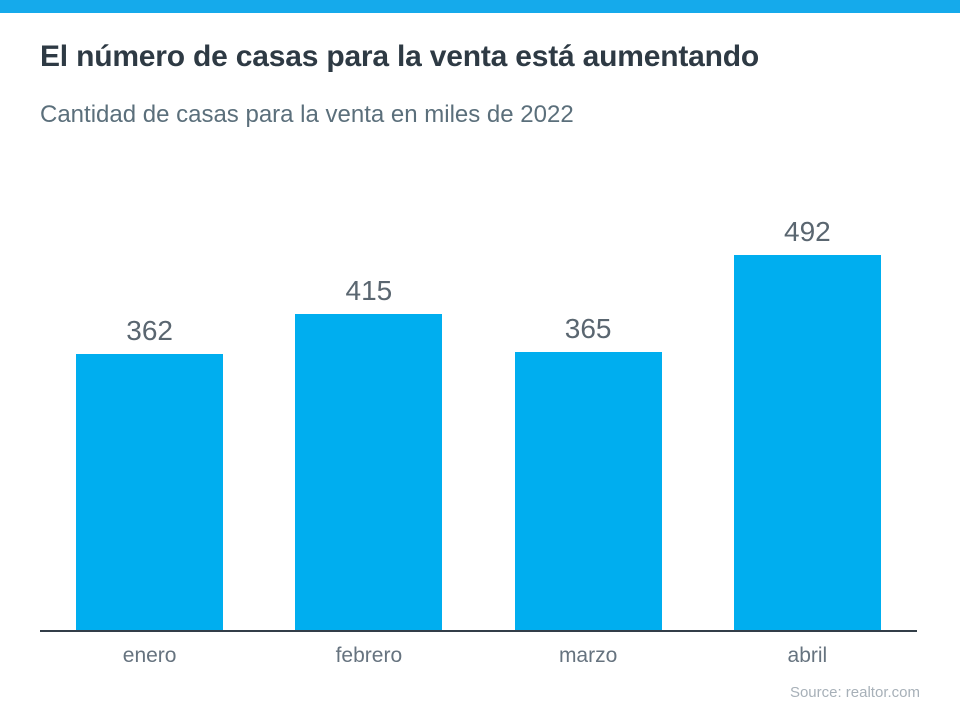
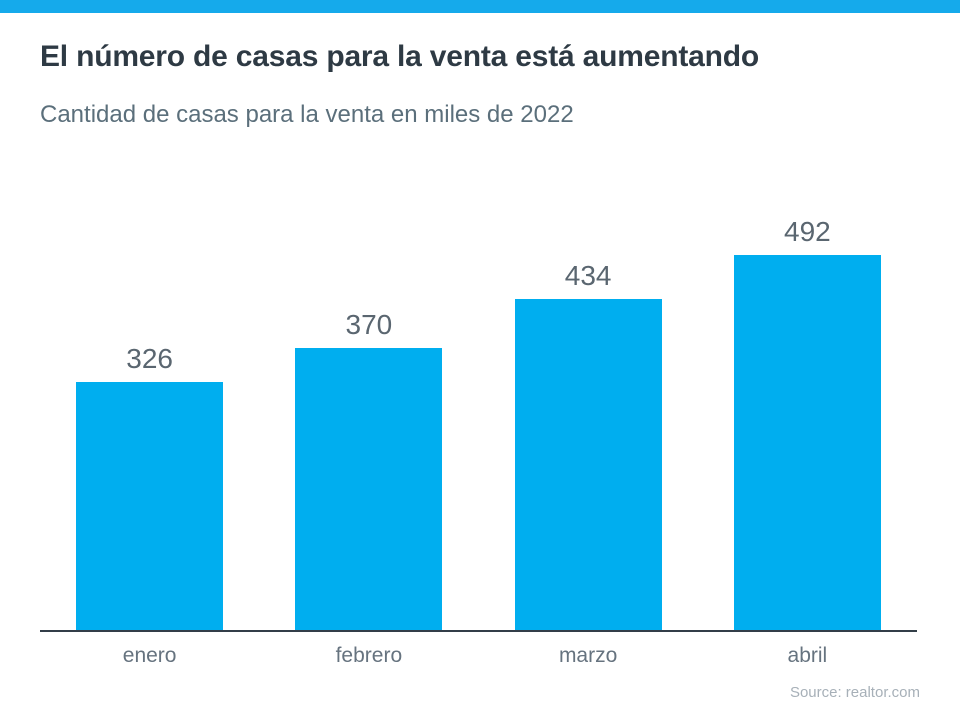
enero: 362 -> 326
febrero: 415 -> 370
marzo: 365 -> 434
